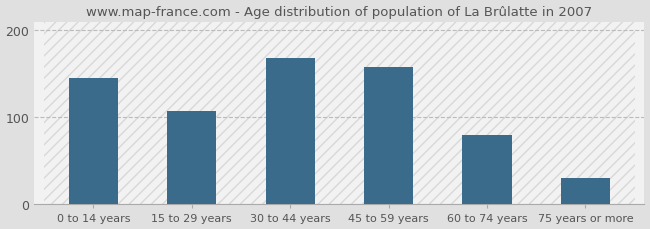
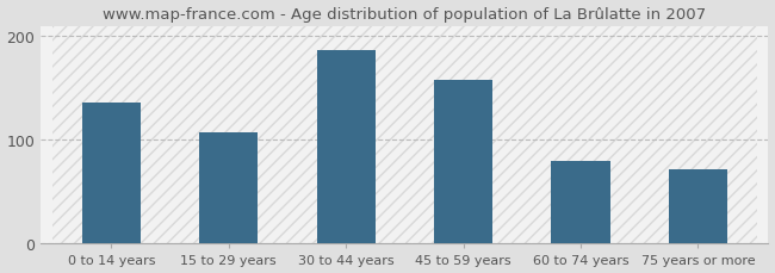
0 to 14 years: 145 -> 136
30 to 44 years: 168 -> 186
75 years or more: 30 -> 72
